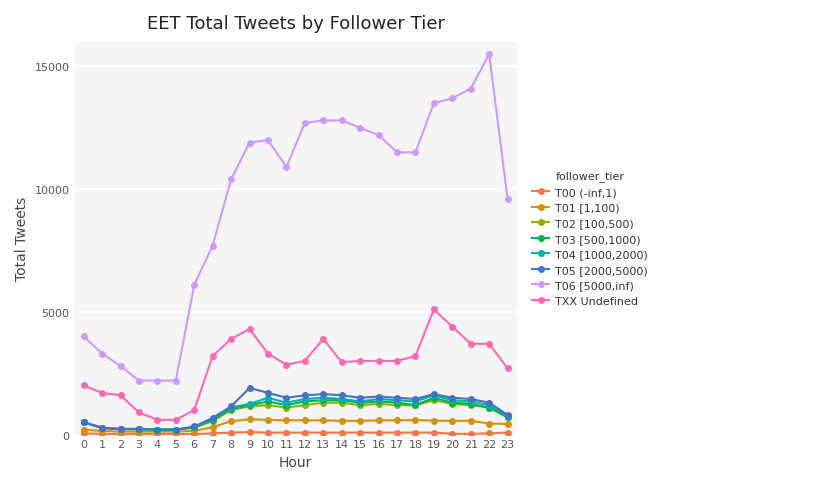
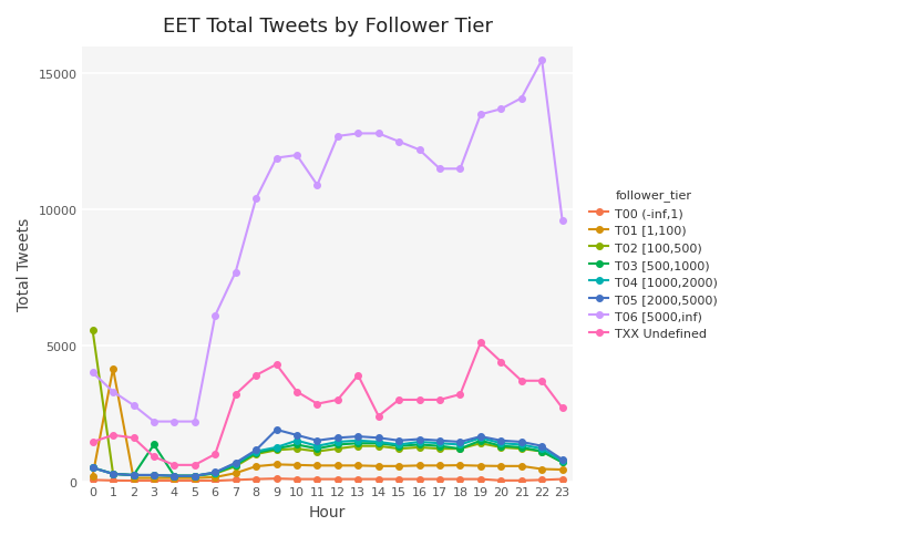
T02 [100,500)/0: 500 -> 5550
TXX Undefined/0: 2000 -> 1450
T01 [1,100)/1: 150 -> 4150
T03 [500,1000)/3: 220 -> 1350
TXX Undefined/14: 2950 -> 2400
